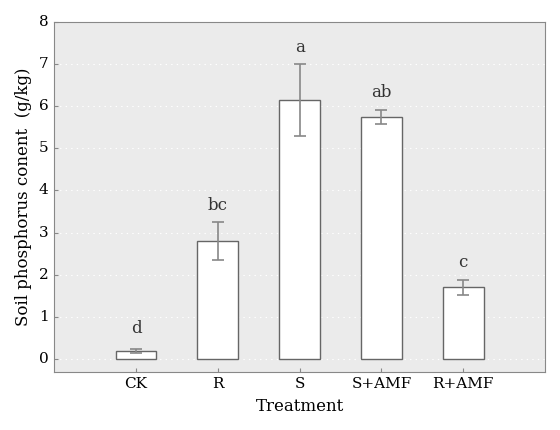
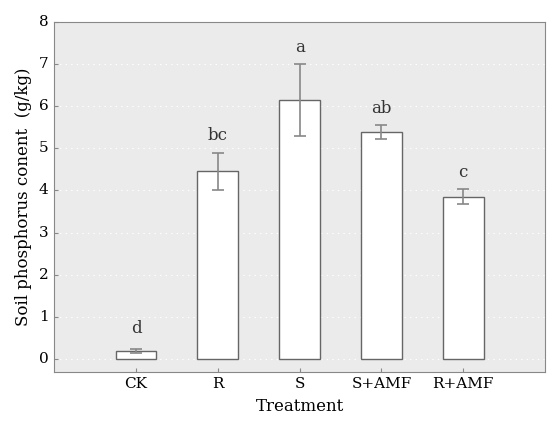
R: 2.80 -> 4.45
S+AMF: 5.75 -> 5.38
R+AMF: 1.70 -> 3.85
